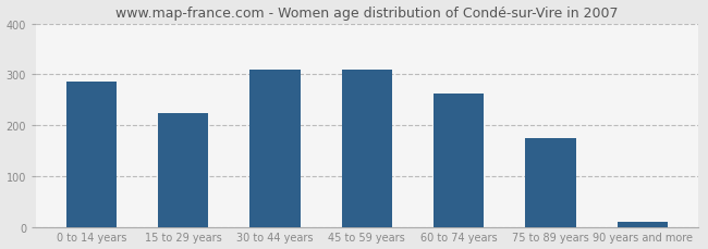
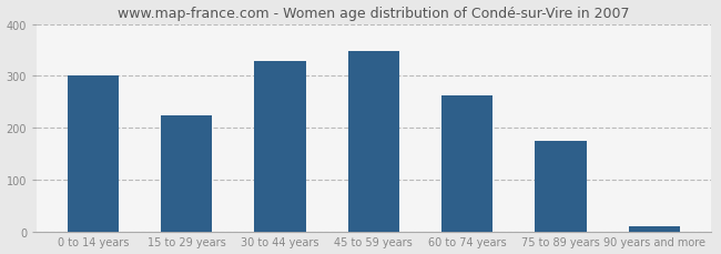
0 to 14 years: 285 -> 300
30 to 44 years: 310 -> 328
45 to 59 years: 310 -> 348
